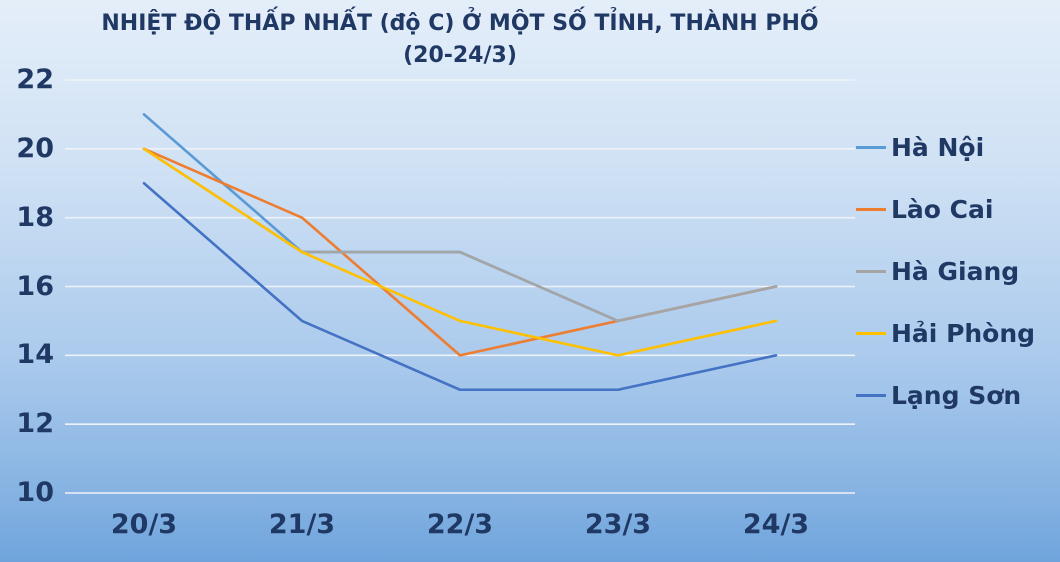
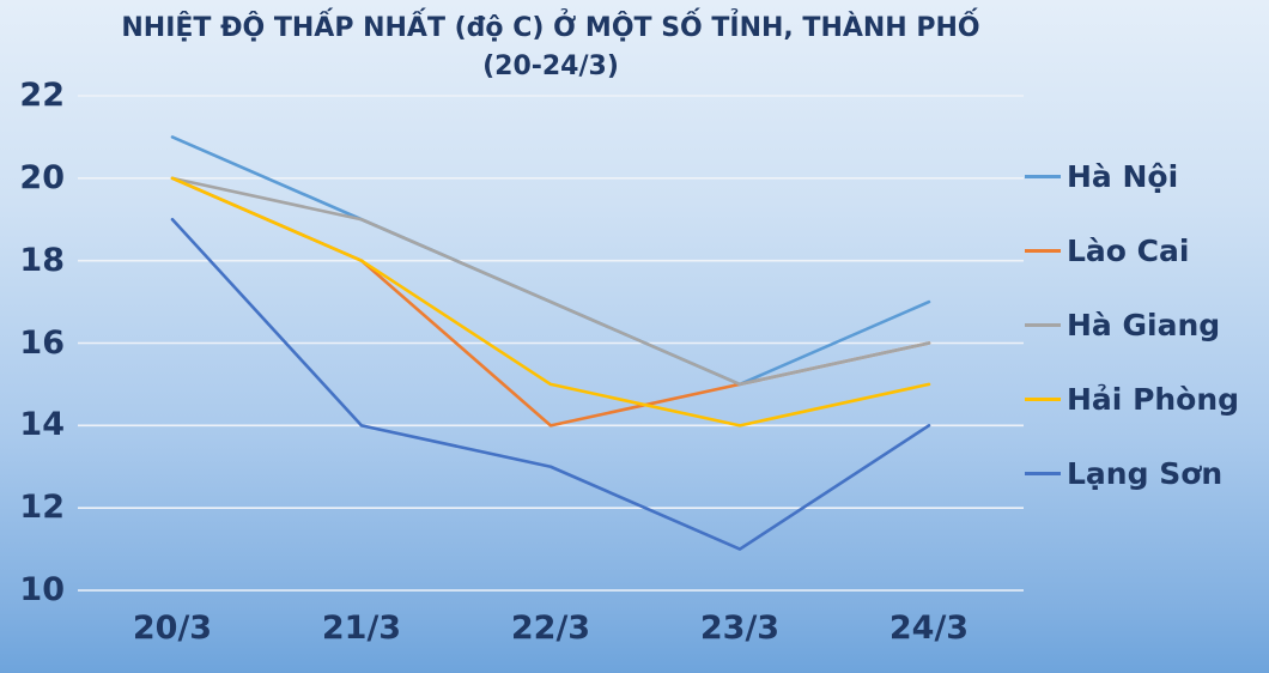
Hà Nội/21/3: 17 -> 19
Hà Giang/21/3: 17 -> 19
Hải Phòng/21/3: 17 -> 18
Lạng Sơn/21/3: 15 -> 14
Lạng Sơn/23/3: 13 -> 11
Hà Nội/24/3: 16 -> 17
